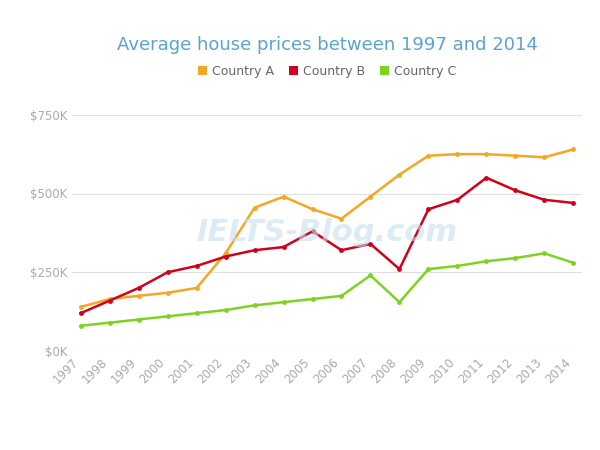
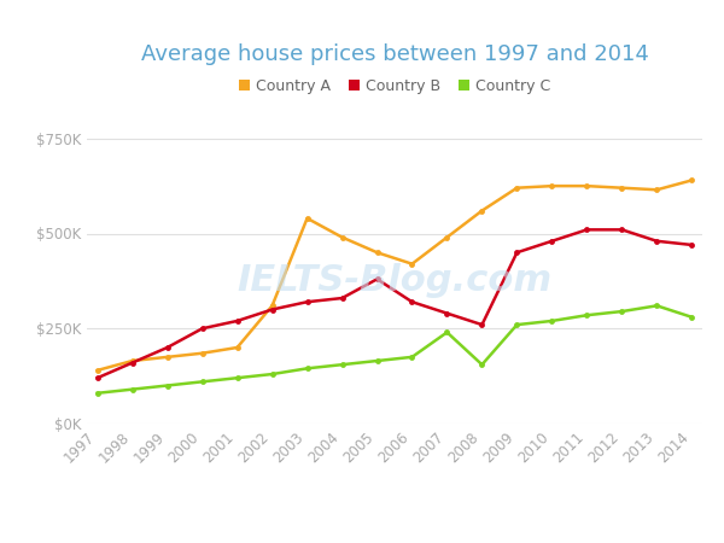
Country A/2003: $455K -> $540K
Country B/2007: $340K -> $290K
Country B/2011: $550K -> $510K
